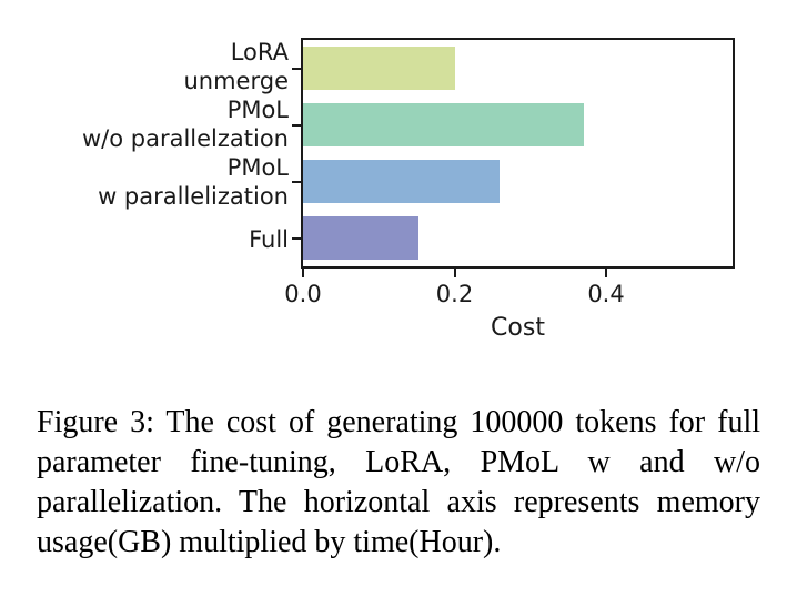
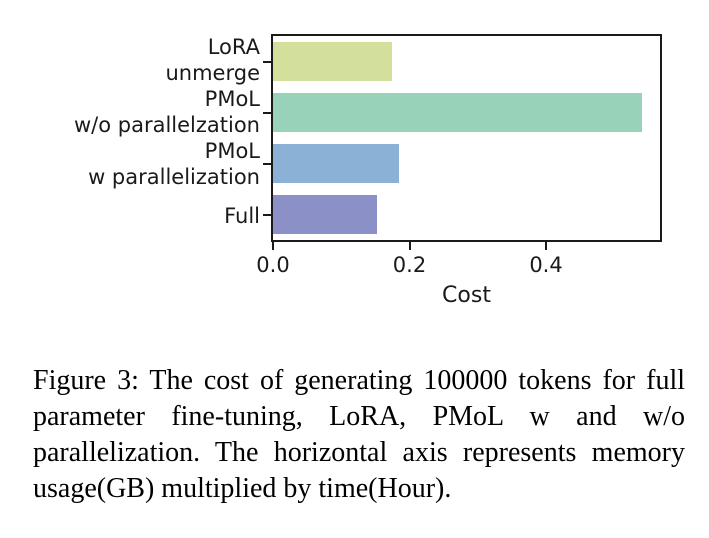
LoRA unmerge: 0.20 -> 0.17
PMoL w/o parallelzation: 0.37 -> 0.54
PMoL w parallelization: 0.26 -> 0.18
